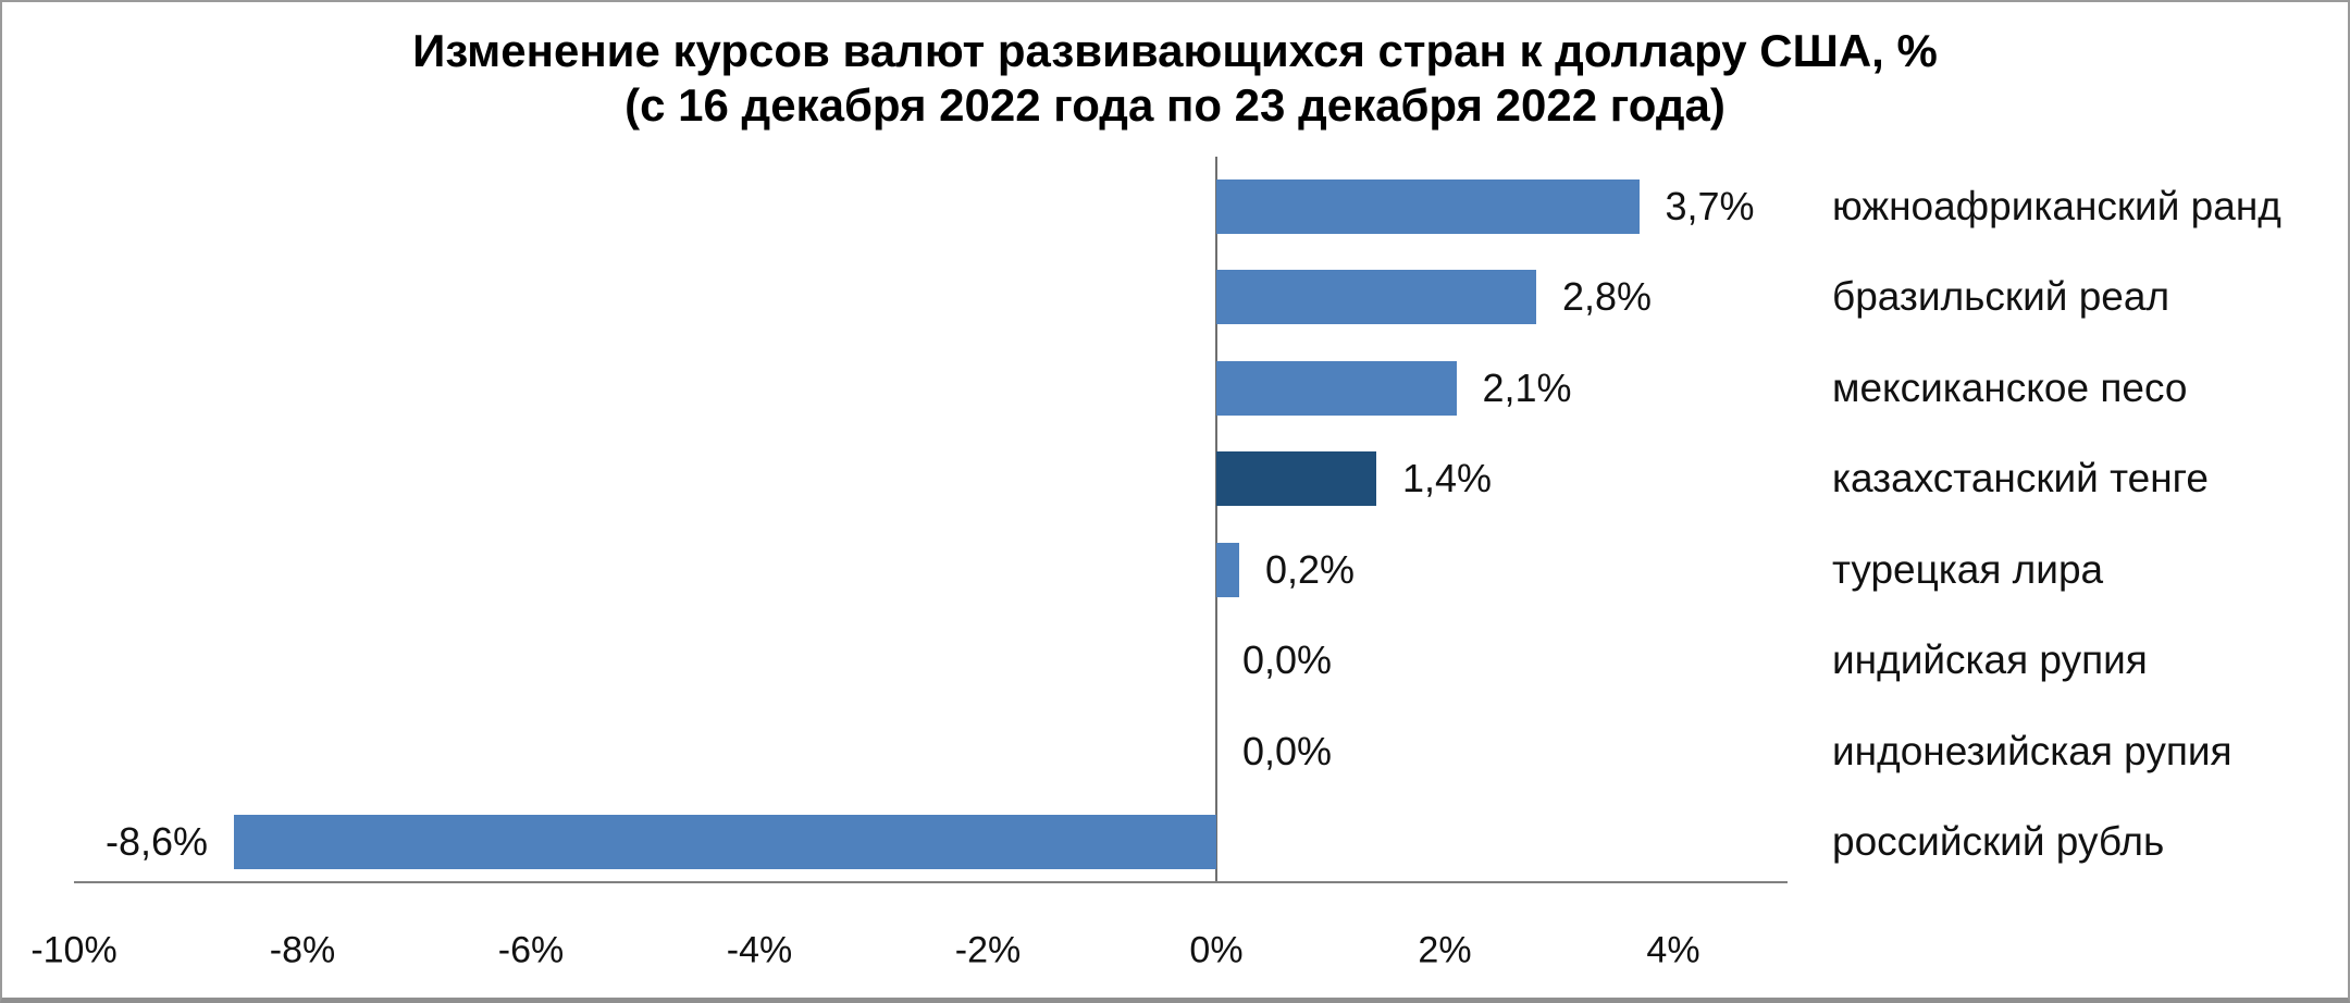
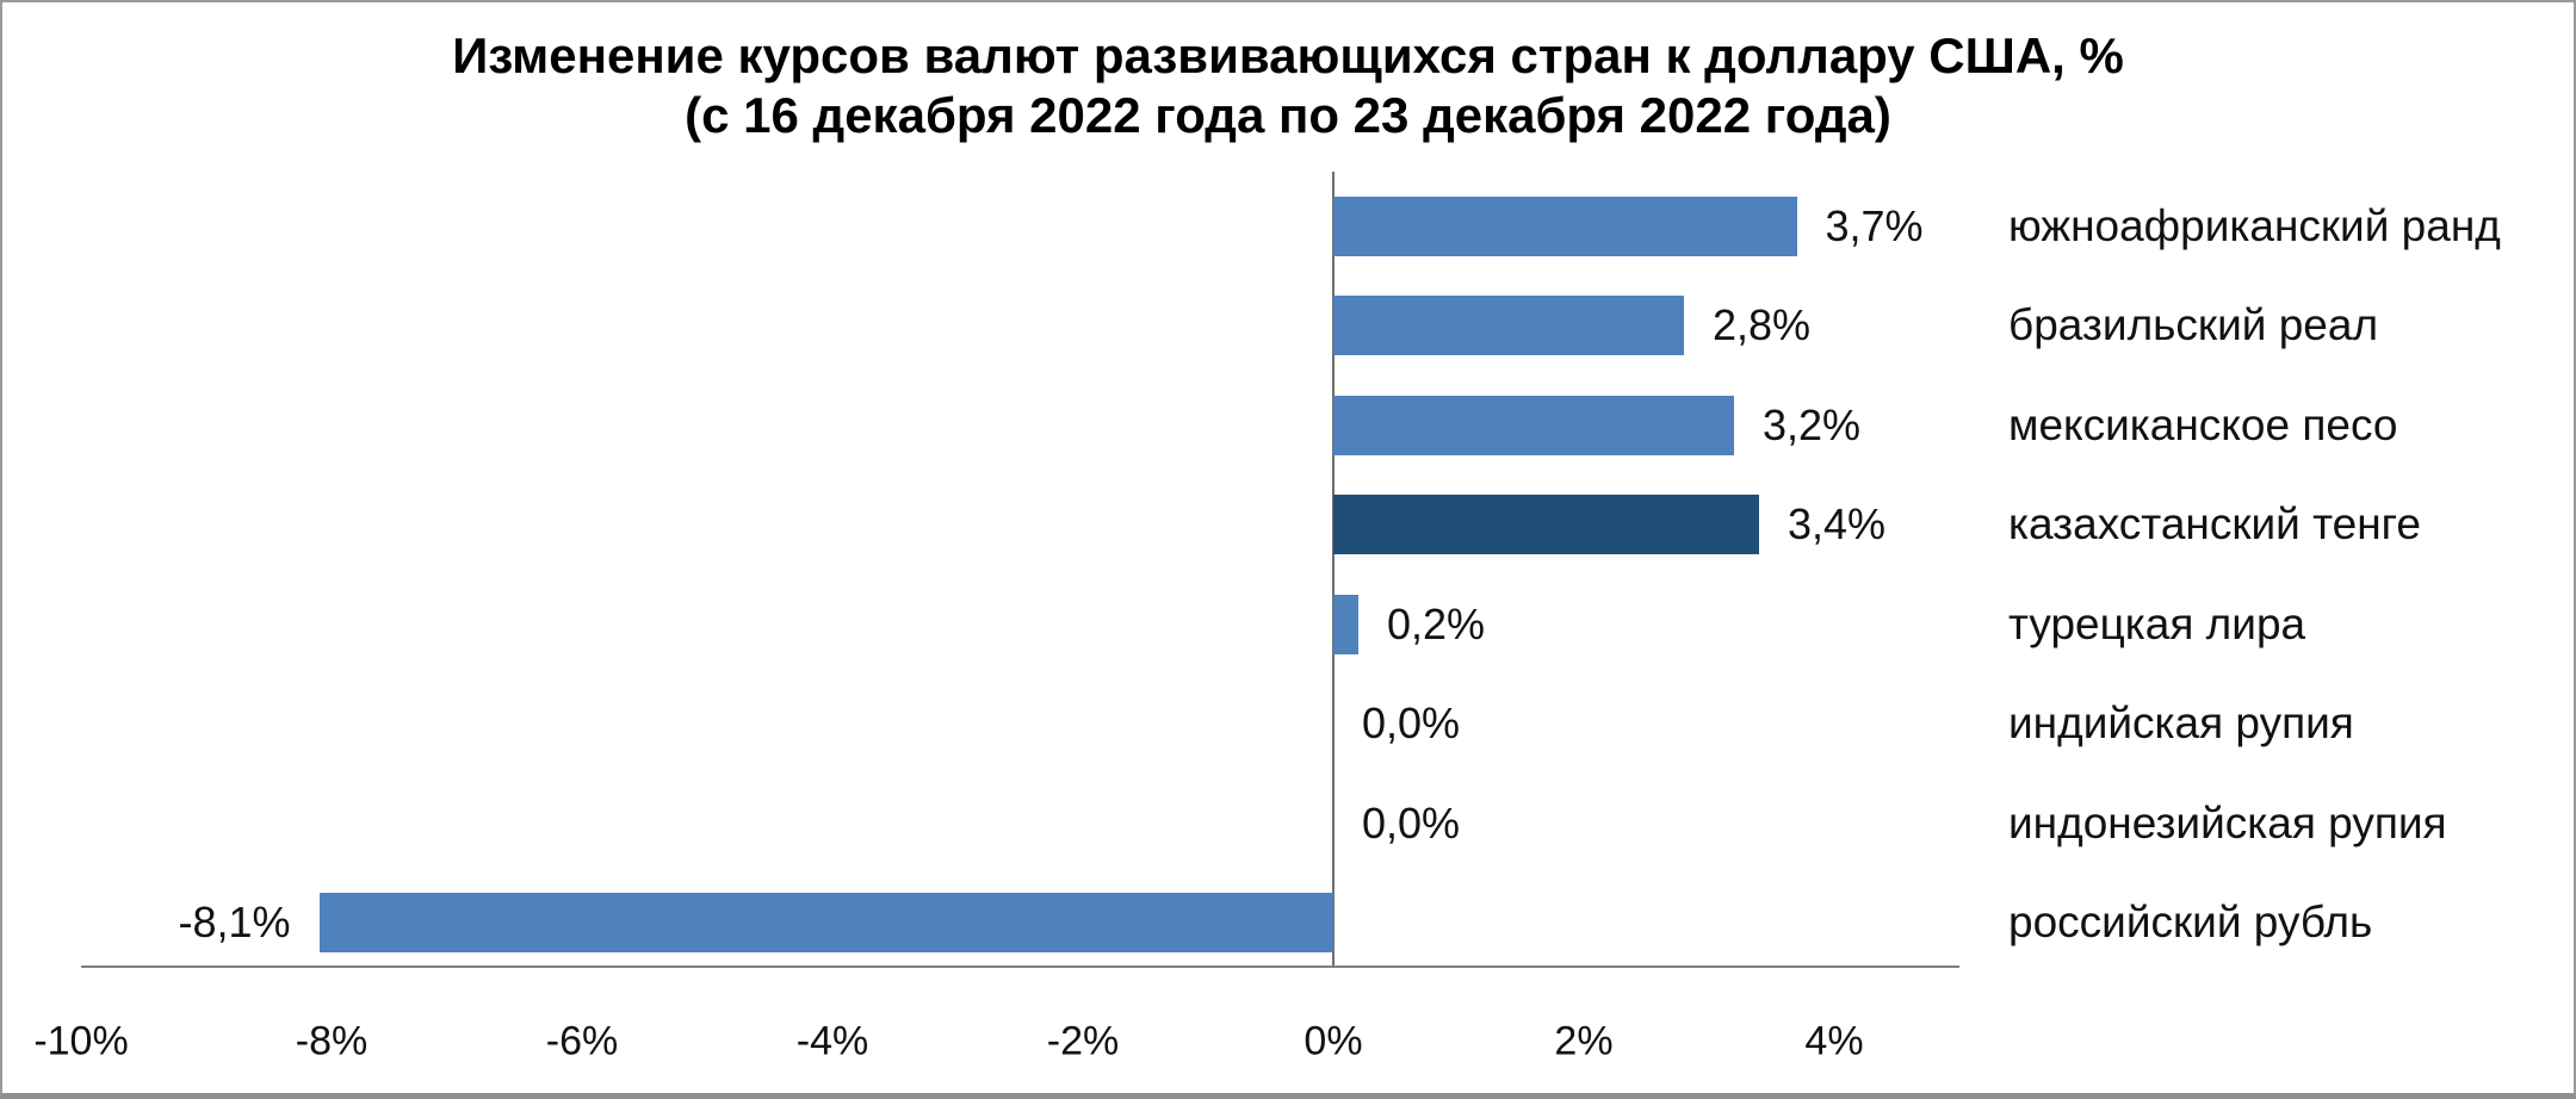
мексиканское песо: 2,1% -> 3,2%
казахстанский тенге: 1,4% -> 3,4%
российский рубль: -8,6% -> -8,1%
